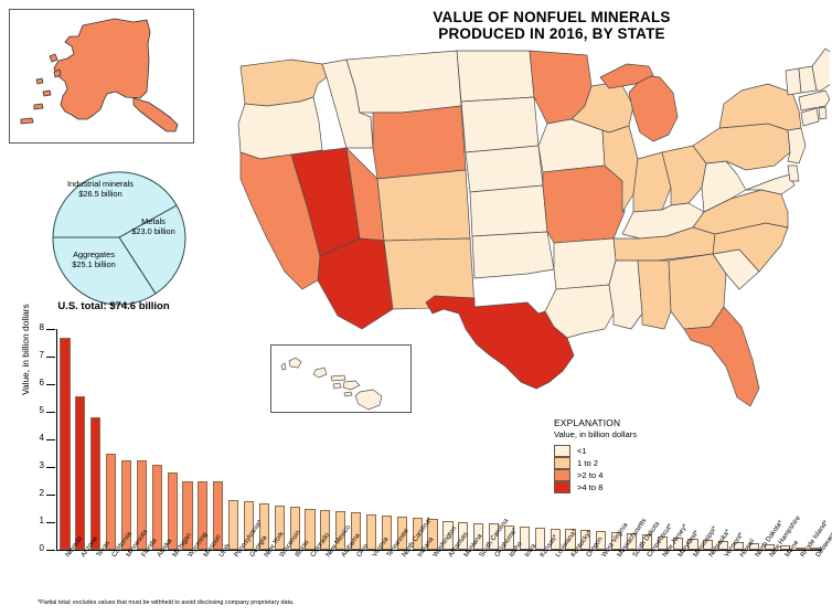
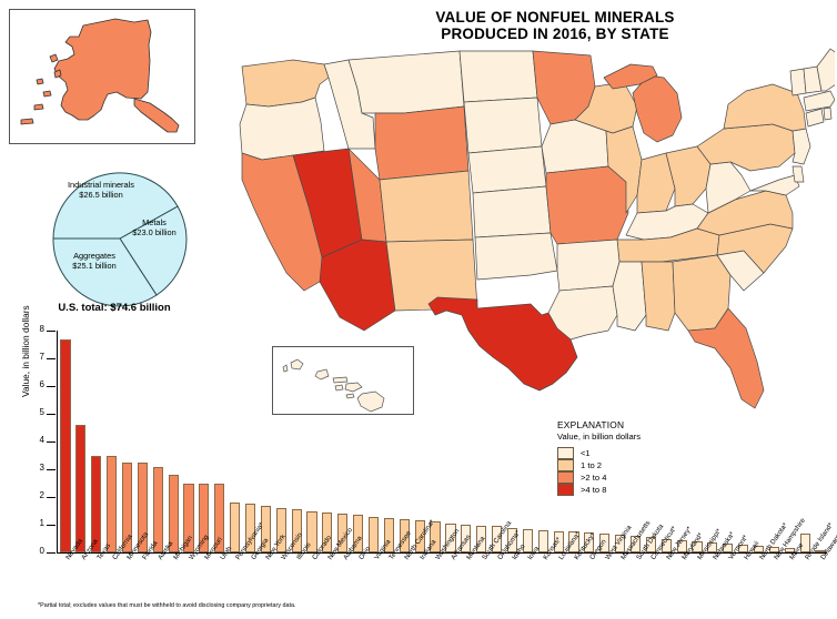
Arizona: 5.5 -> 4.6
Texas: 4.8 -> 3.5
Rhode Island*: 0.1 -> 0.7
